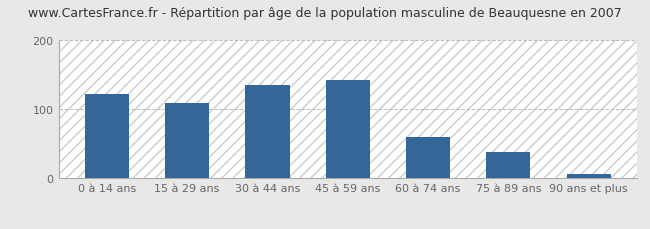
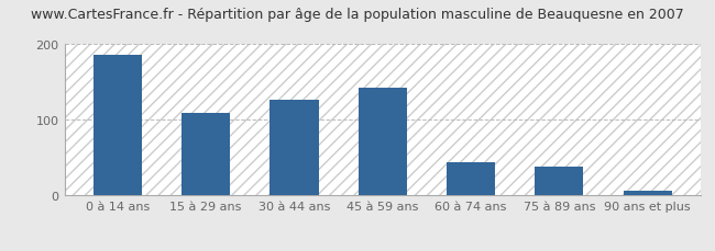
0 à 14 ans: 122 -> 186
30 à 44 ans: 135 -> 126
60 à 74 ans: 60 -> 44
